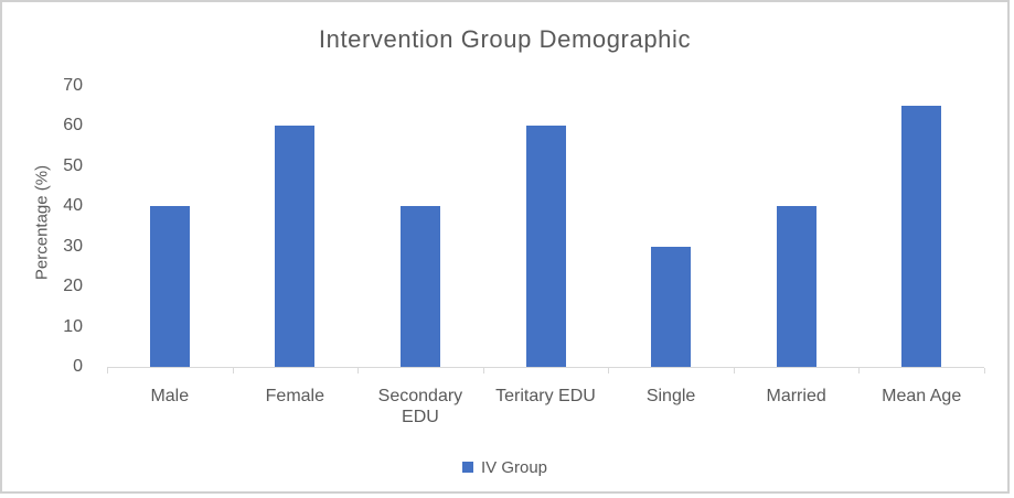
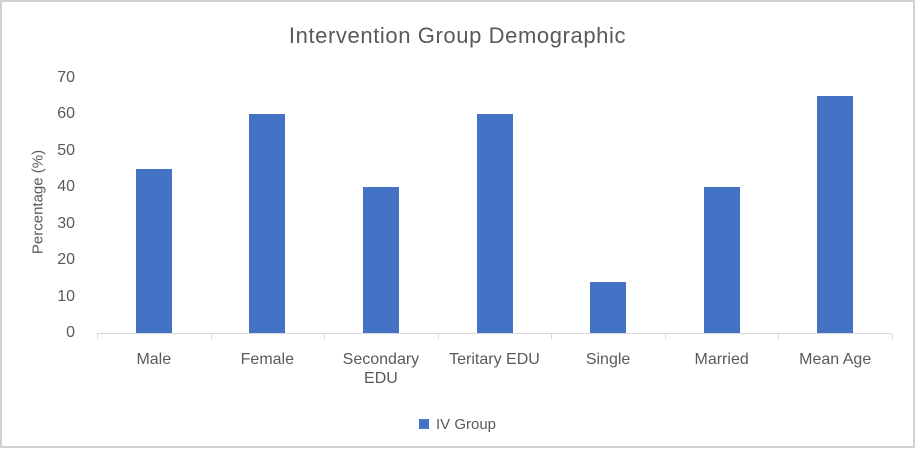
Male: 40 -> 45
Single: 30 -> 14
